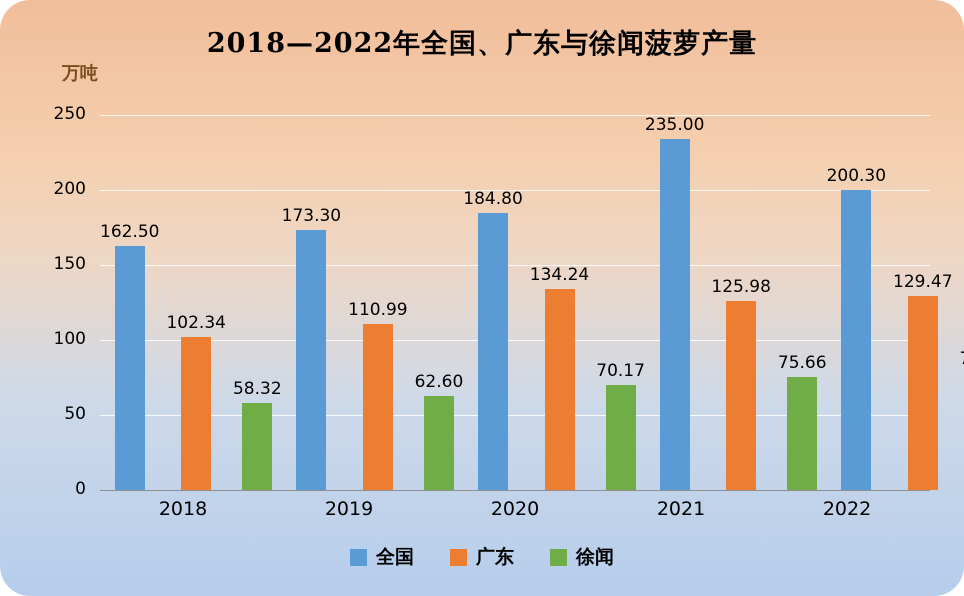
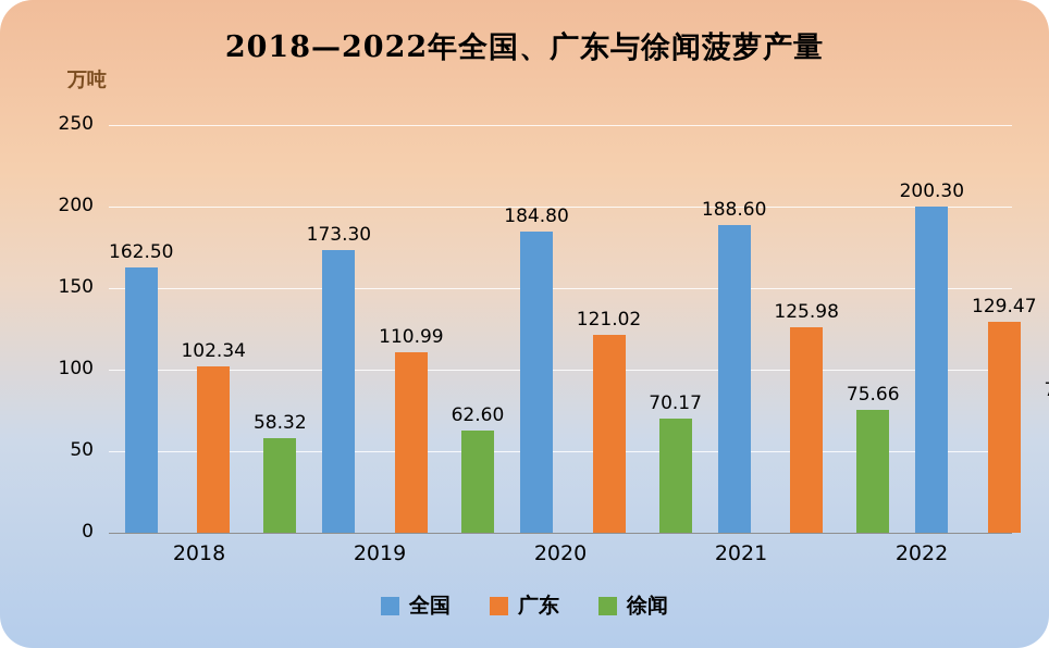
广东/2020: 134.24 -> 121.02
全国/2021: 235.00 -> 188.60
